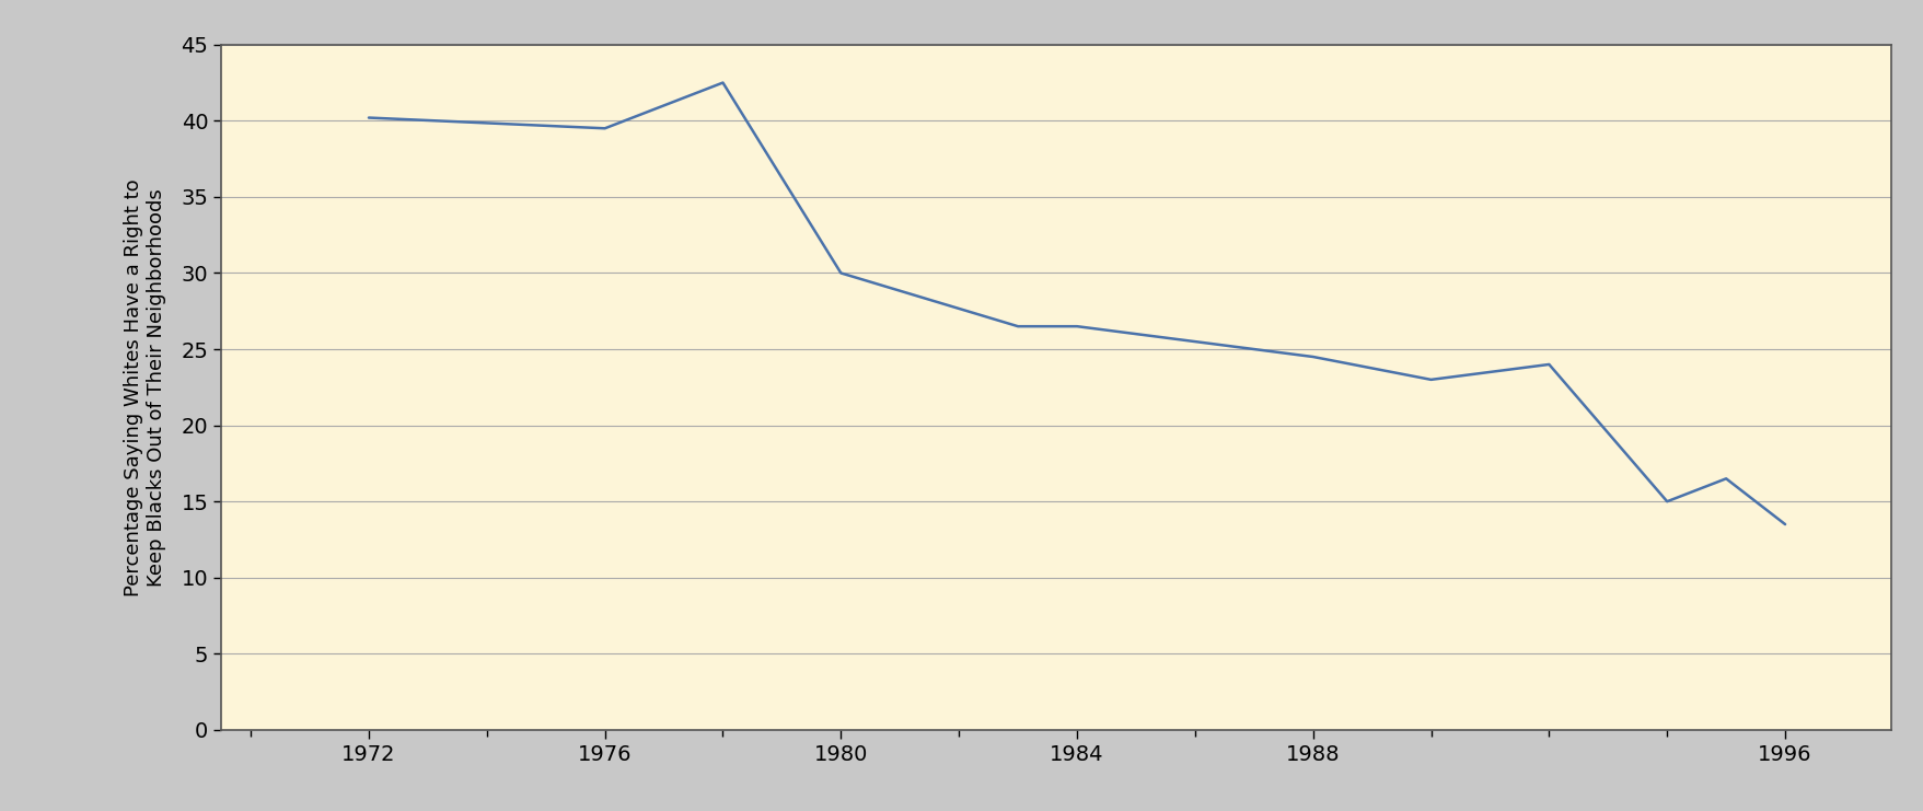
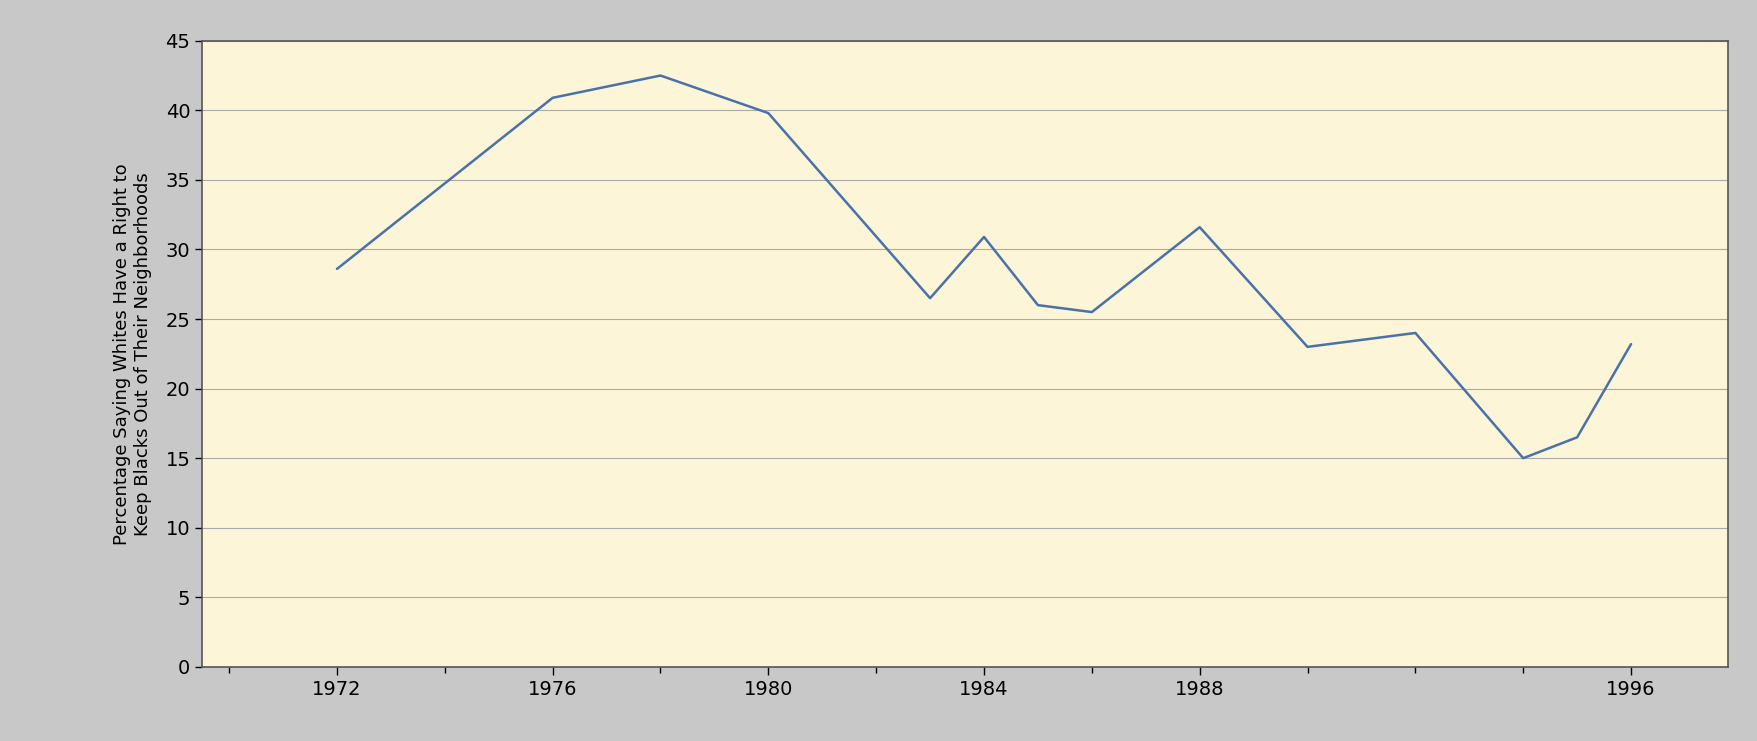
1972: 40.2 -> 28.6
1976: 39.5 -> 40.9
1980: 30.0 -> 39.8
1984: 26.5 -> 30.9
1988: 24.5 -> 31.6
1996: 13.5 -> 23.2
